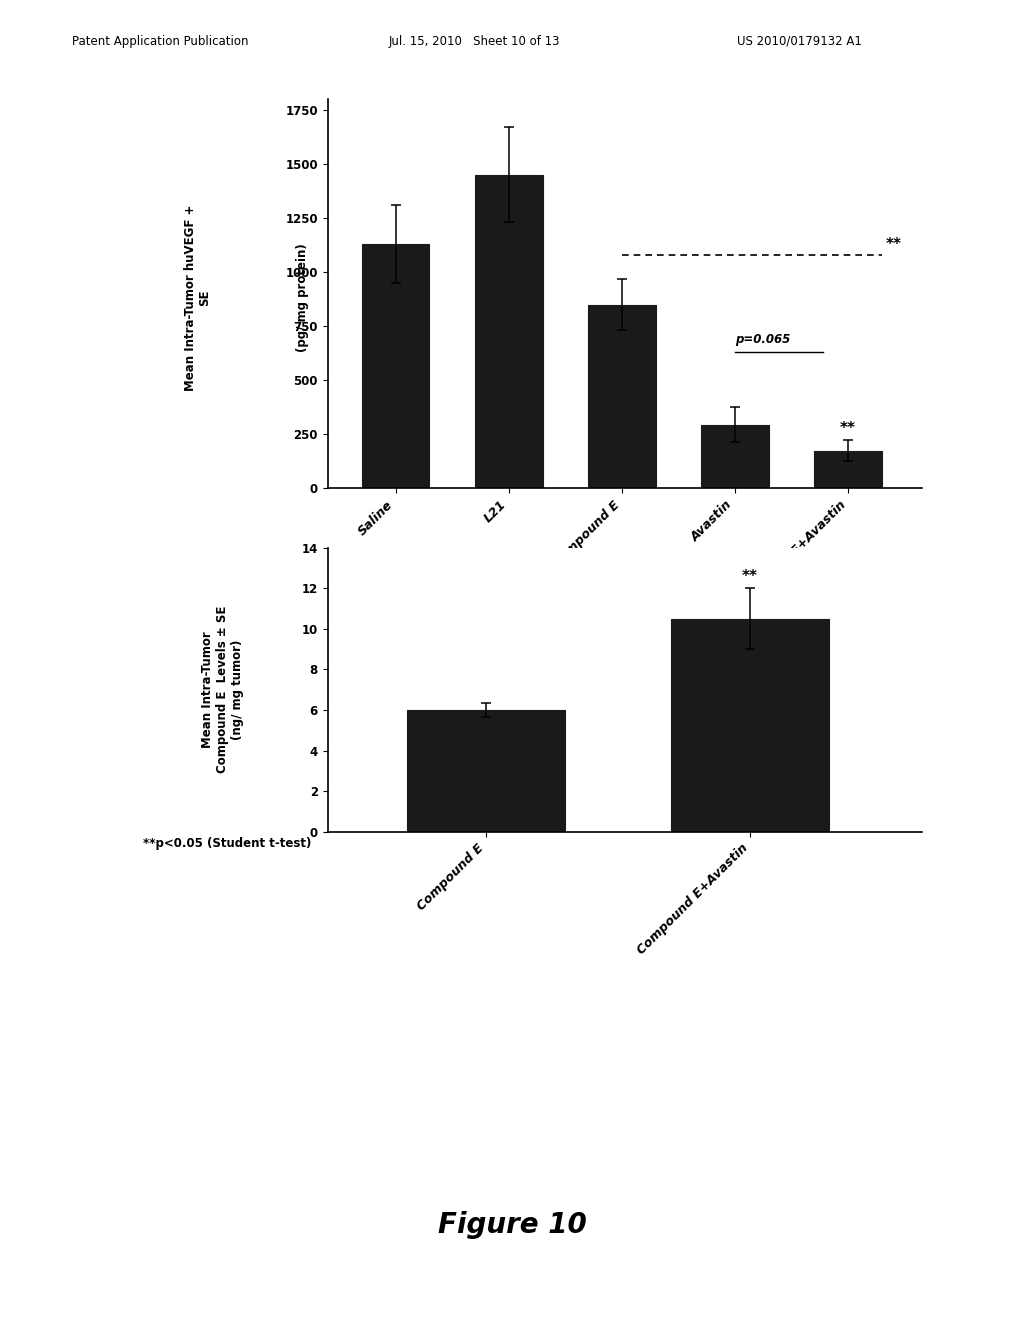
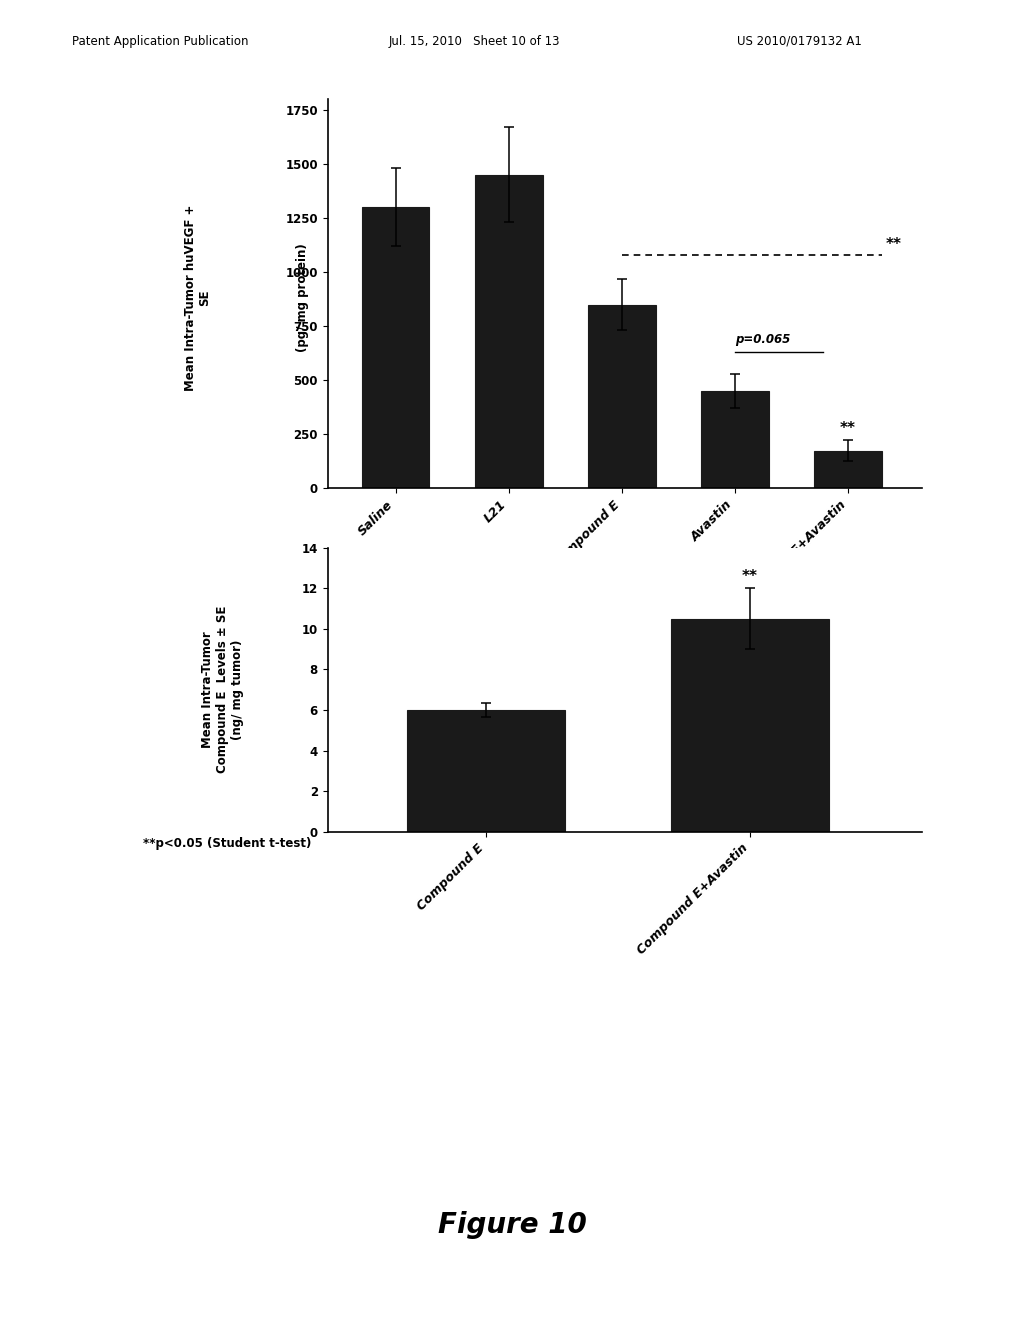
Saline: 1130 -> 1300
Avastin: 295 -> 450
